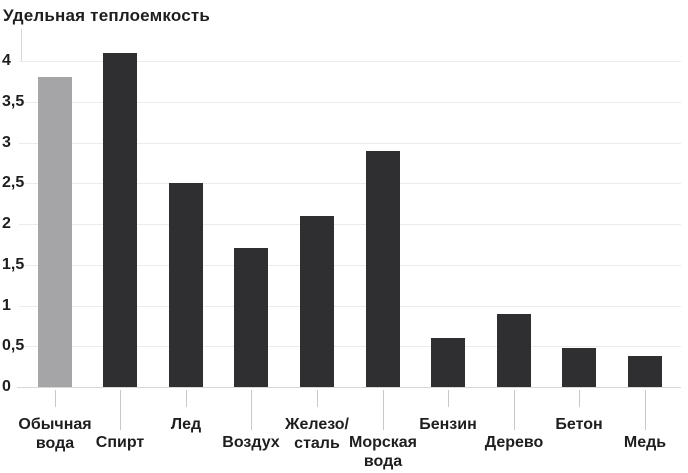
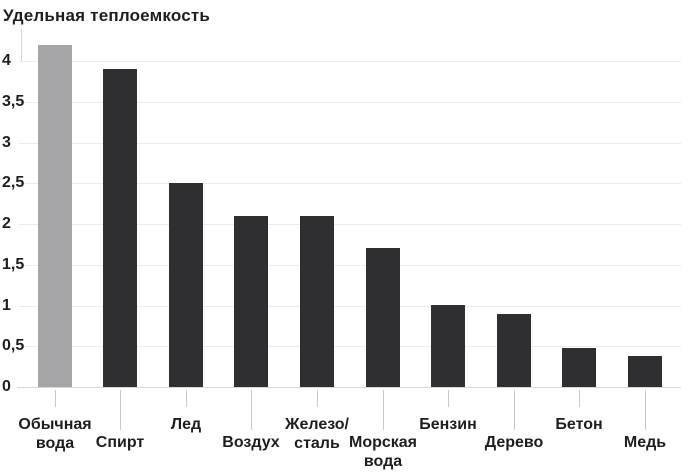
Обычная вода: 3.8 -> 4.2
Спирт: 4.1 -> 3.9
Воздух: 1.7 -> 2.1
Морская вода: 2.9 -> 1.7
Бензин: 0.6 -> 1.0
